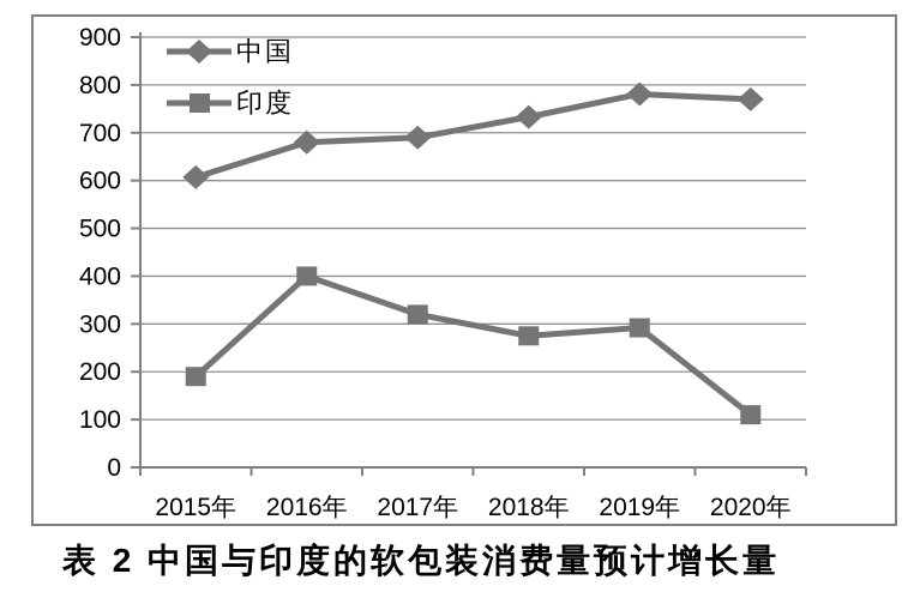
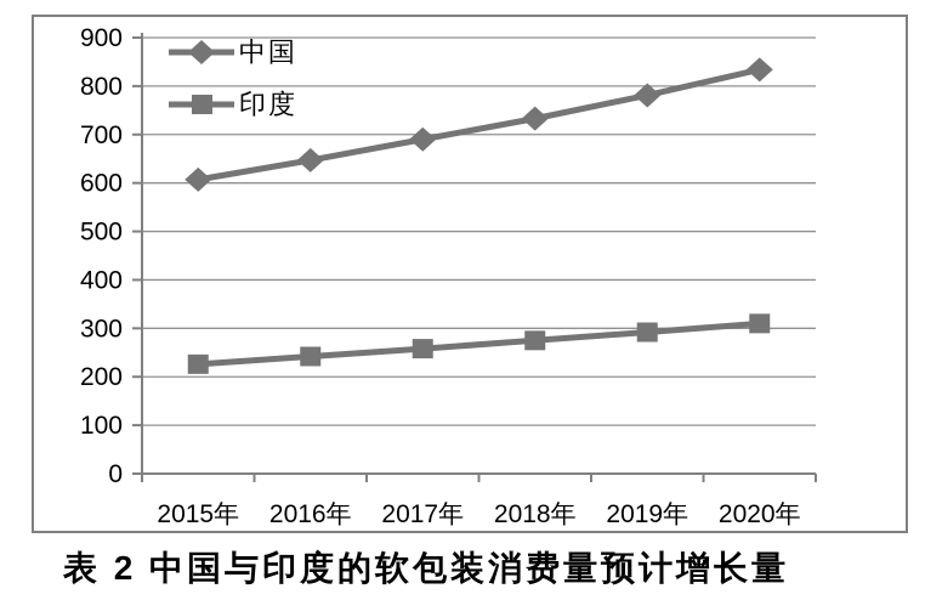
印度/2015年: 190 -> 230
中国/2016年: 680 -> 650
印度/2016年: 400 -> 240
印度/2017年: 320 -> 260
中国/2020年: 770 -> 830
印度/2020年: 110 -> 310
